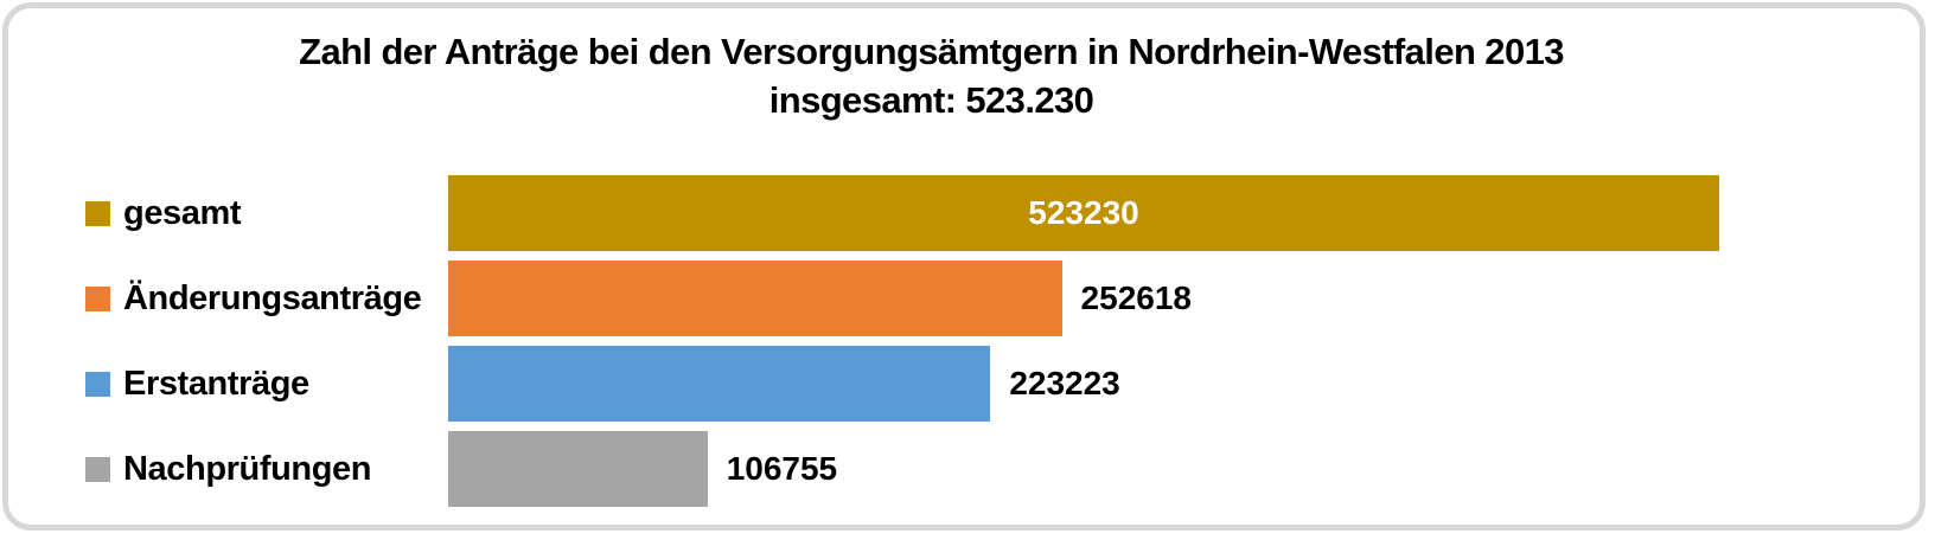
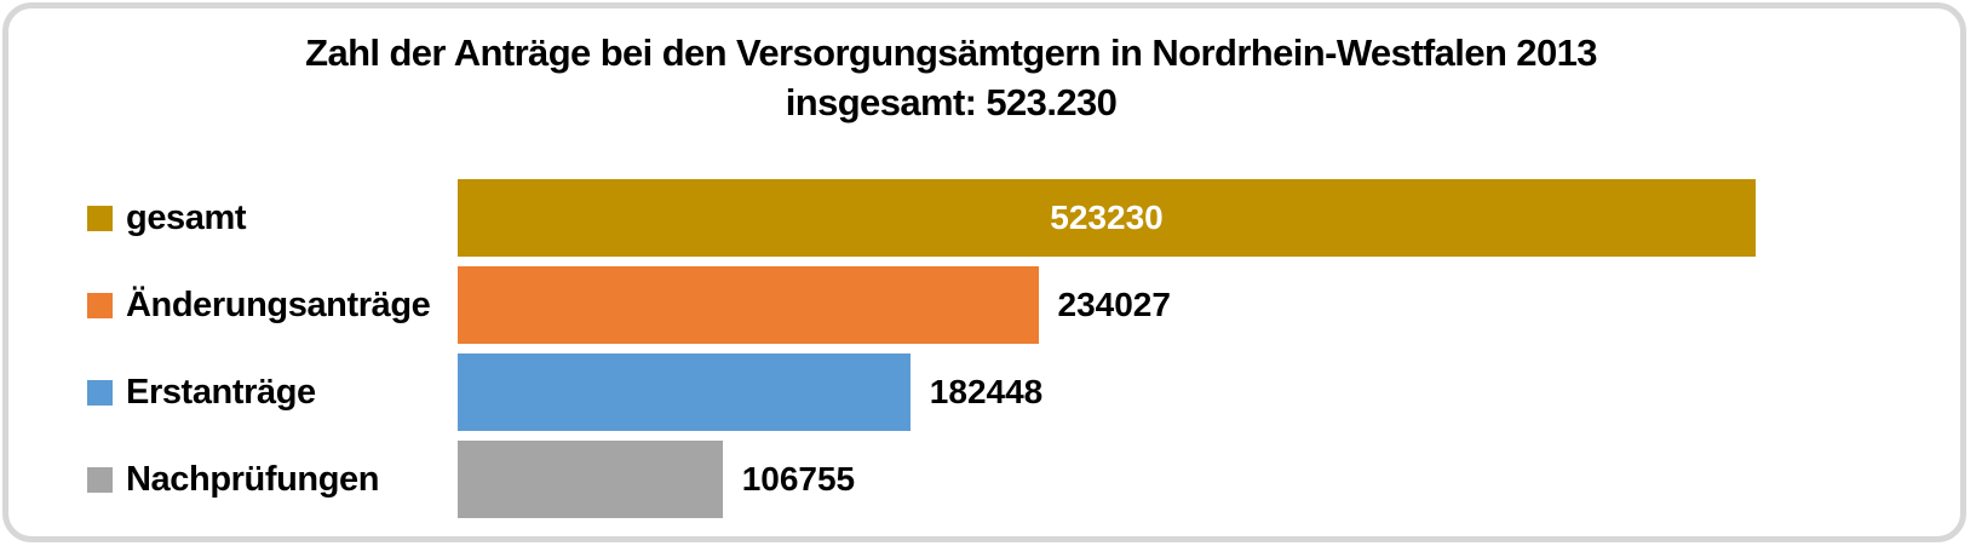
Änderungsanträge: 252618 -> 234027
Erstanträge: 223223 -> 182448
